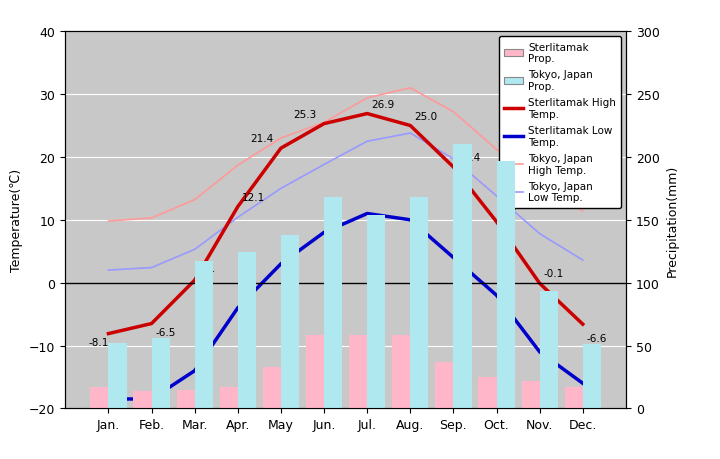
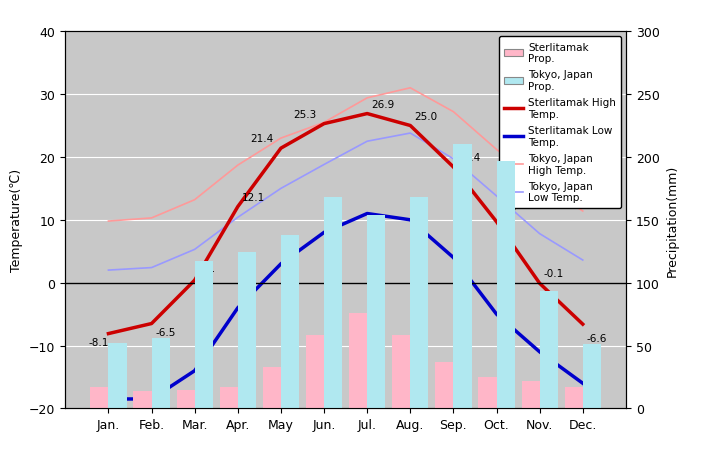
Sterlitamak Prop./Jul.: 58 -> 76
Sterlitamak Low Temp./Oct.: -2.0 -> -5.0
